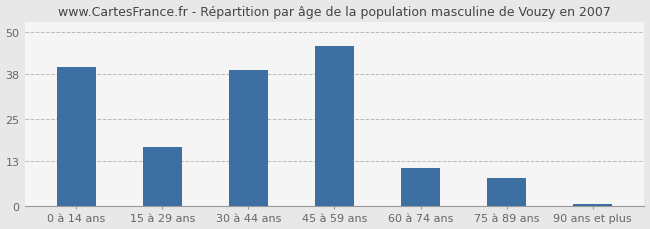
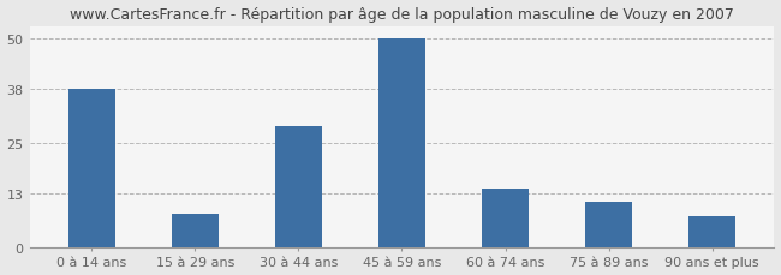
0 à 14 ans: 40.0 -> 38.0
15 à 29 ans: 17.0 -> 8.0
30 à 44 ans: 39.0 -> 29.0
45 à 59 ans: 46.0 -> 50.0
60 à 74 ans: 11.0 -> 14.0
75 à 89 ans: 8.0 -> 11.0
90 ans et plus: 0.5 -> 7.5
